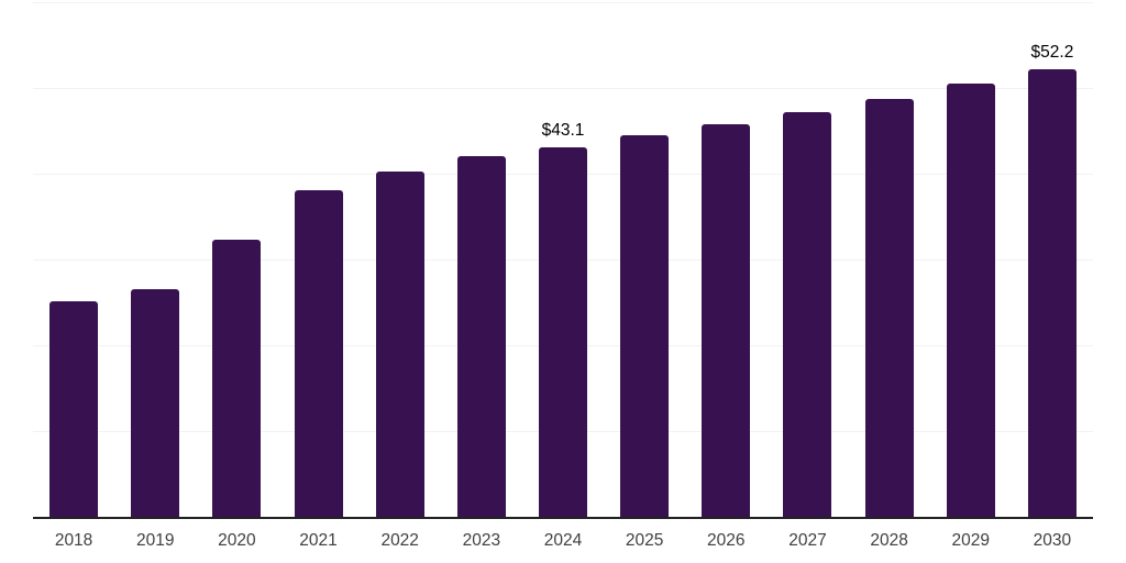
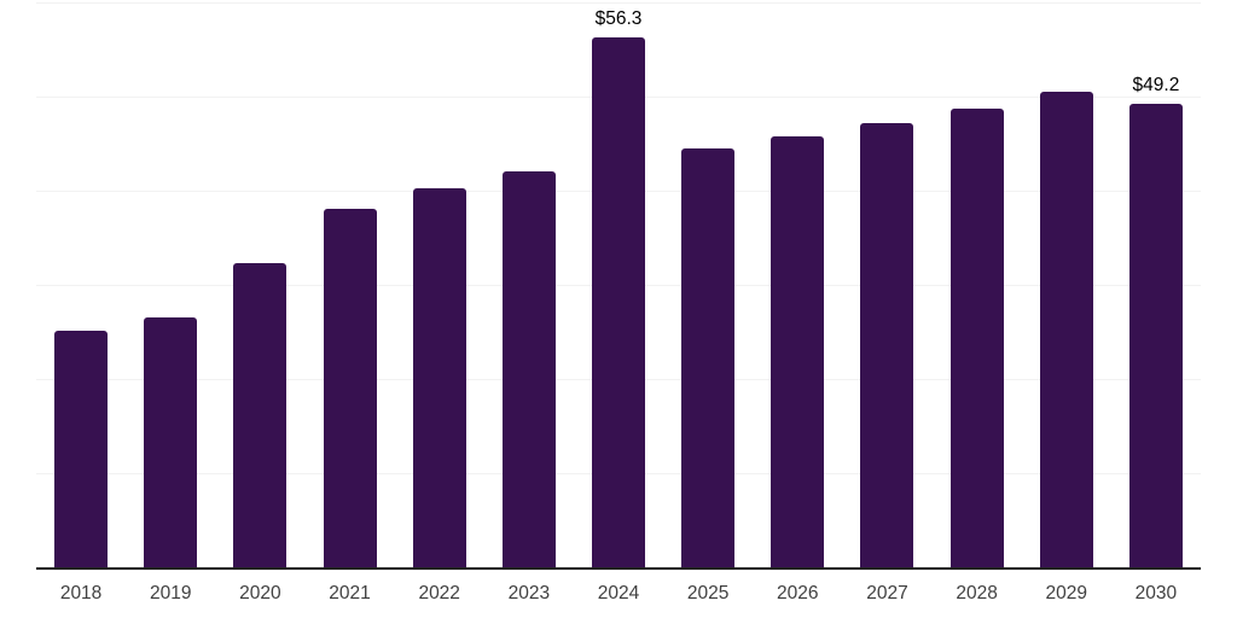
2024: $43.1 -> $56.3
2030: $52.2 -> $49.2
